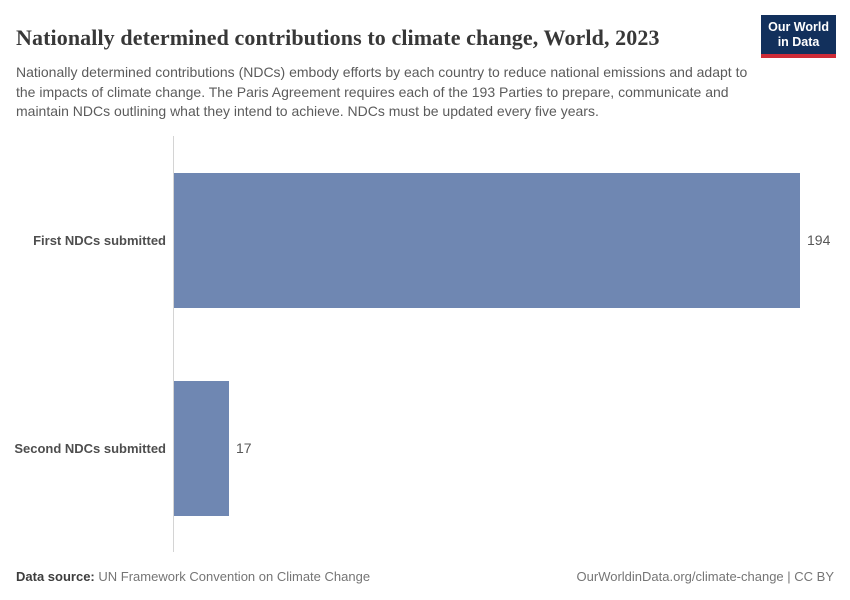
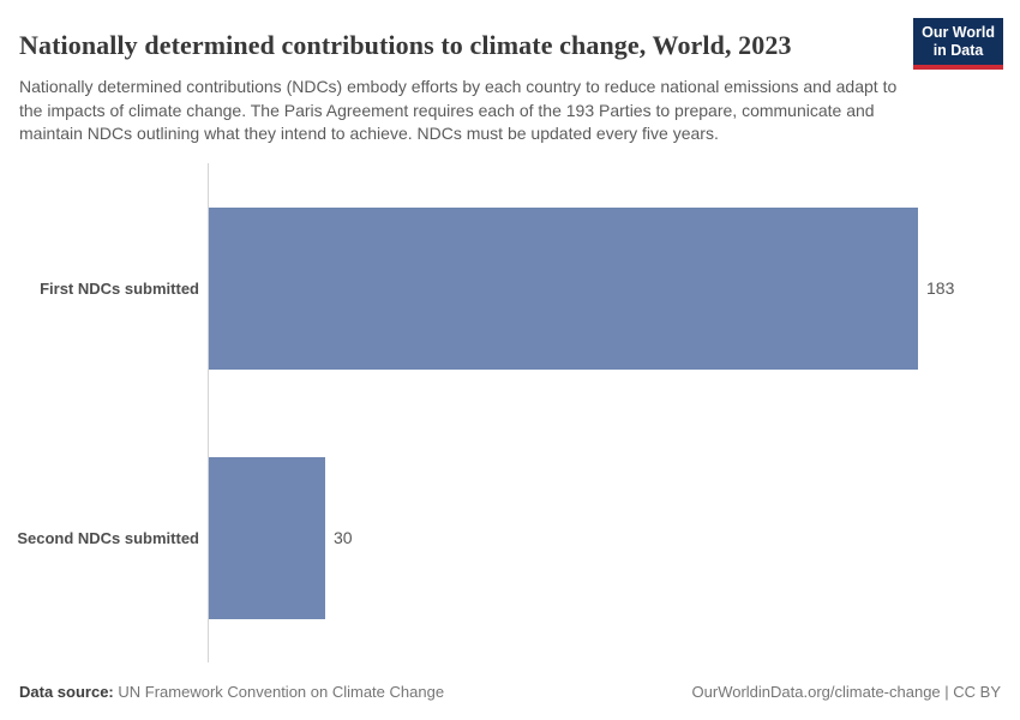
First NDCs submitted: 194 -> 183
Second NDCs submitted: 17 -> 30
